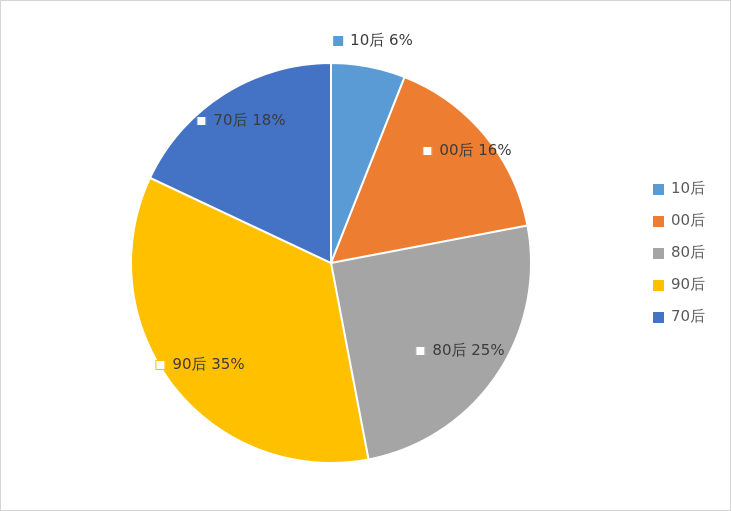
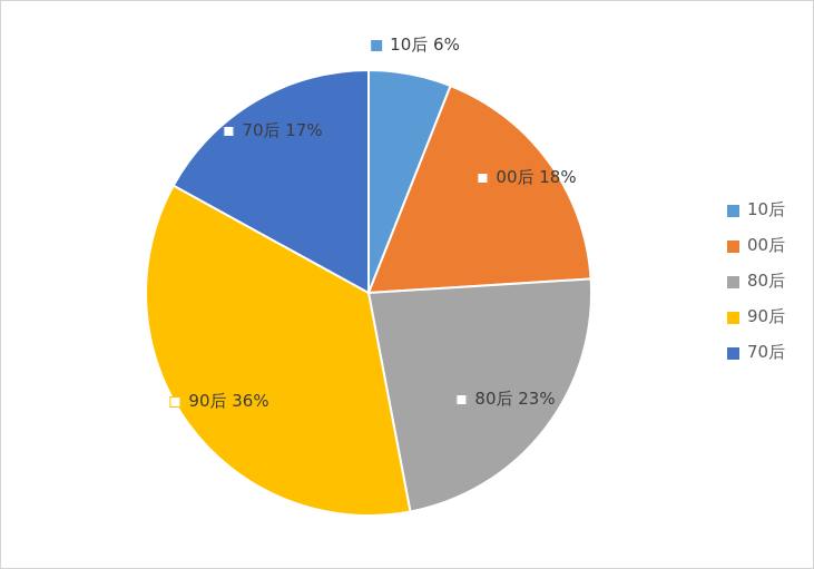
00后: 16% -> 18%
80后: 25% -> 23%
90后: 35% -> 36%
70后: 18% -> 17%
